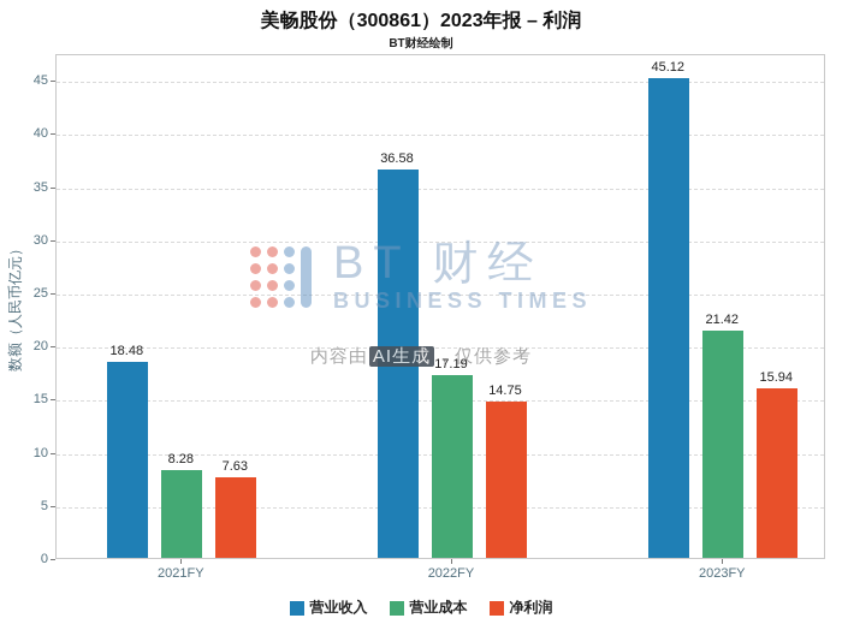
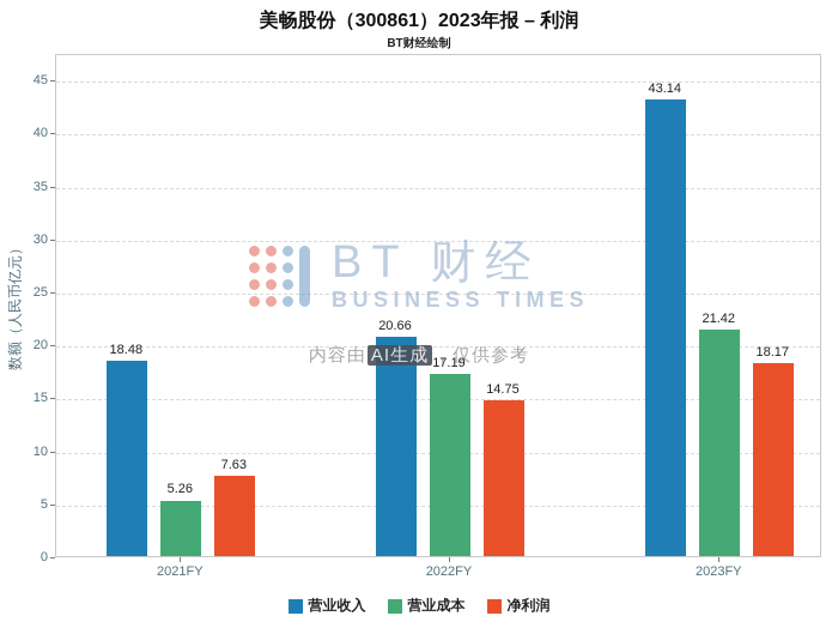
营业成本/2021FY: 8.28 -> 5.26
营业收入/2022FY: 36.58 -> 20.66
营业收入/2023FY: 45.12 -> 43.14
净利润/2023FY: 15.94 -> 18.17
